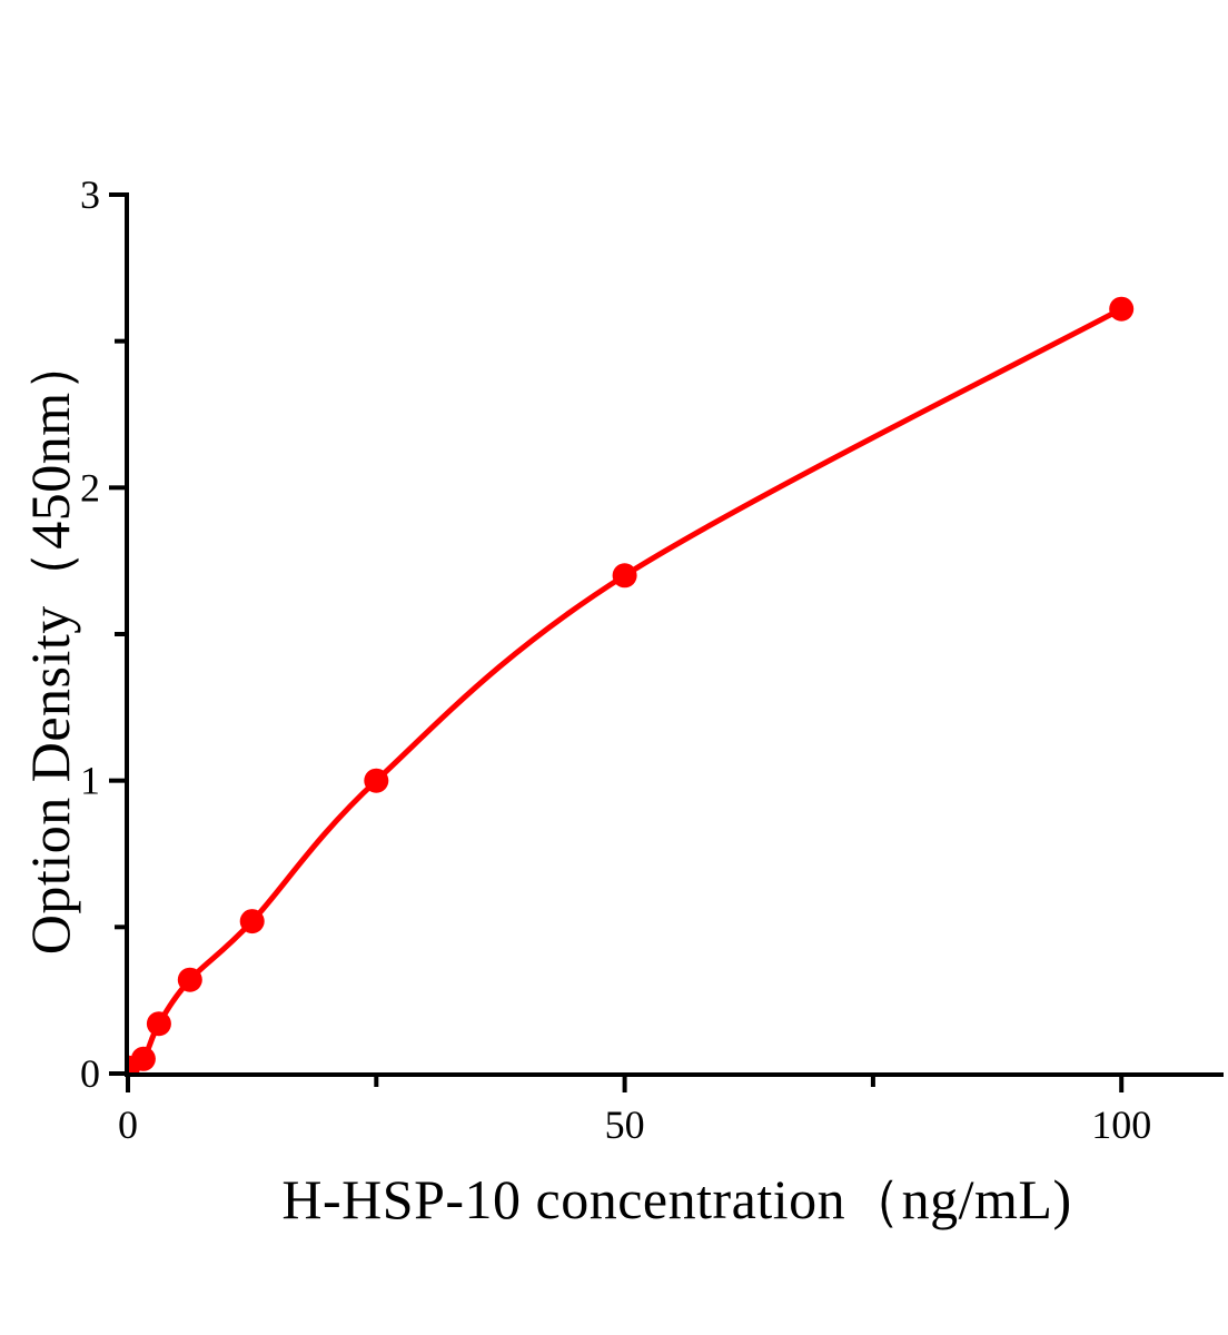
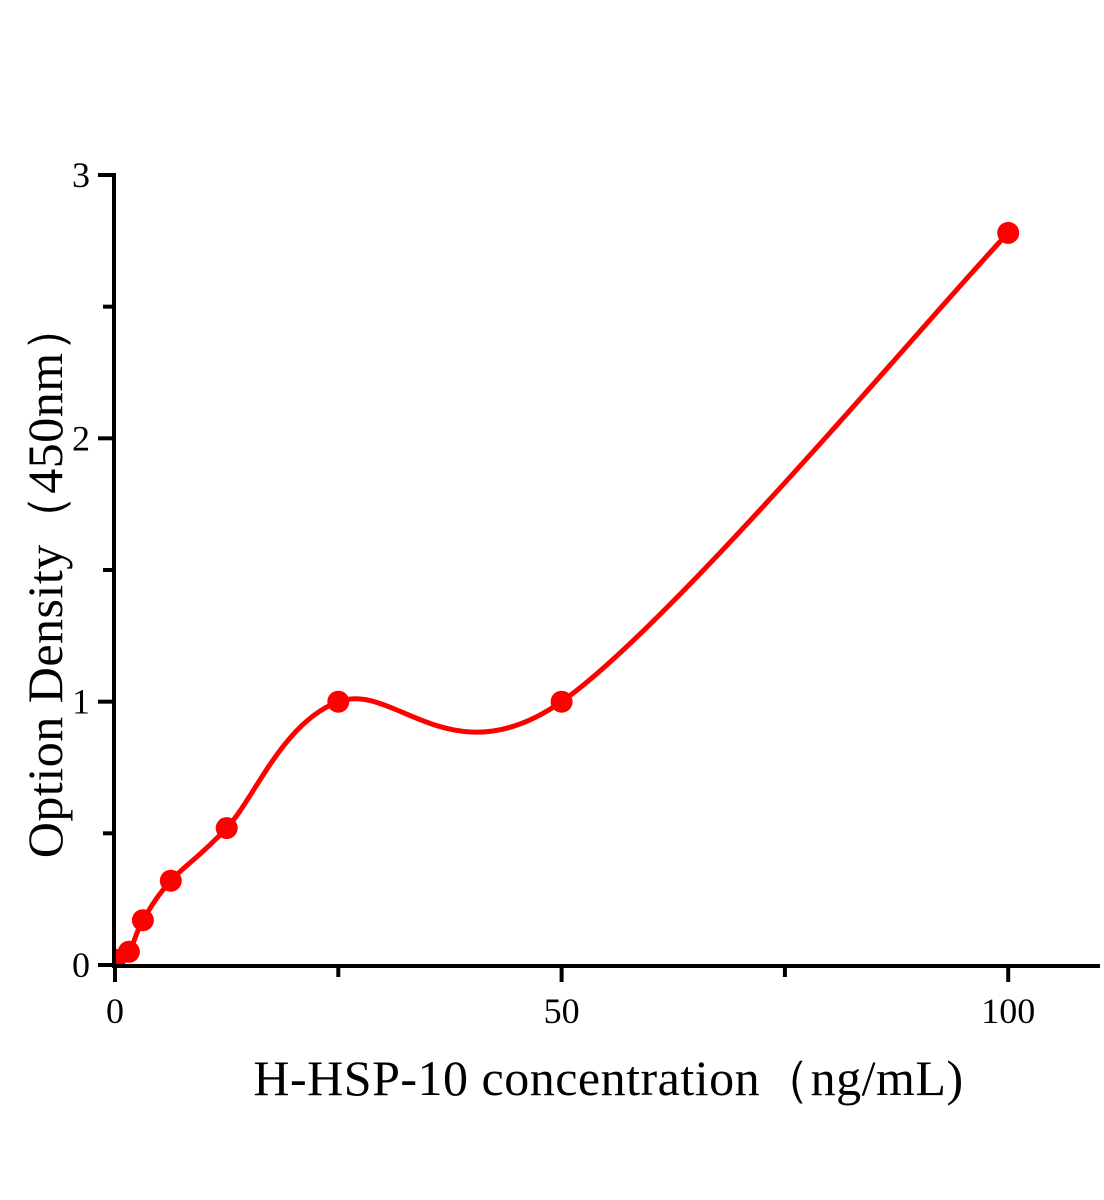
50: 1.70 -> 1.00
100: 2.61 -> 2.78
